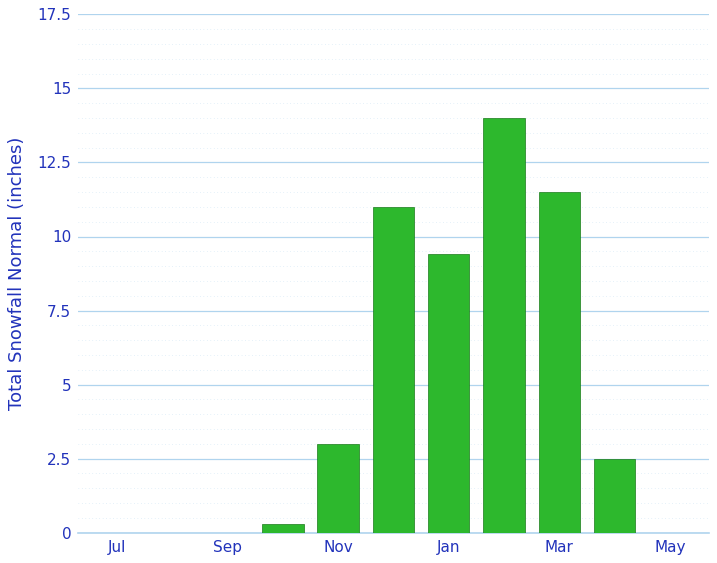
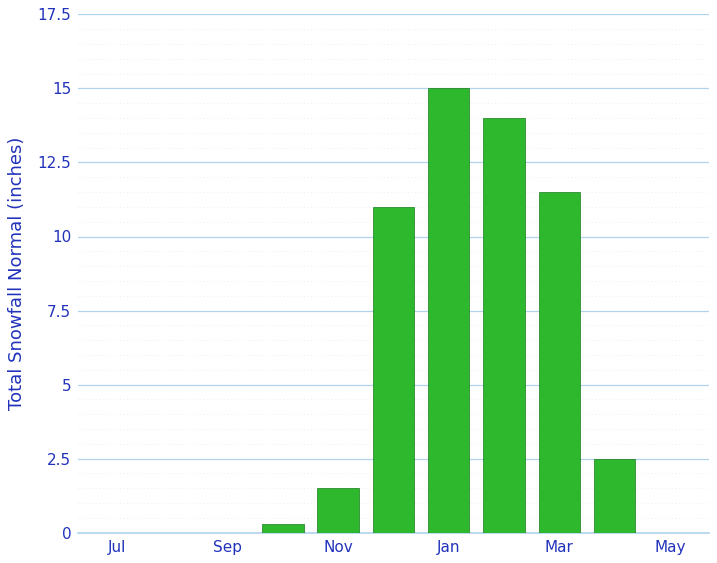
Nov: 3.0 -> 1.5
Jan: 9.4 -> 15.0
